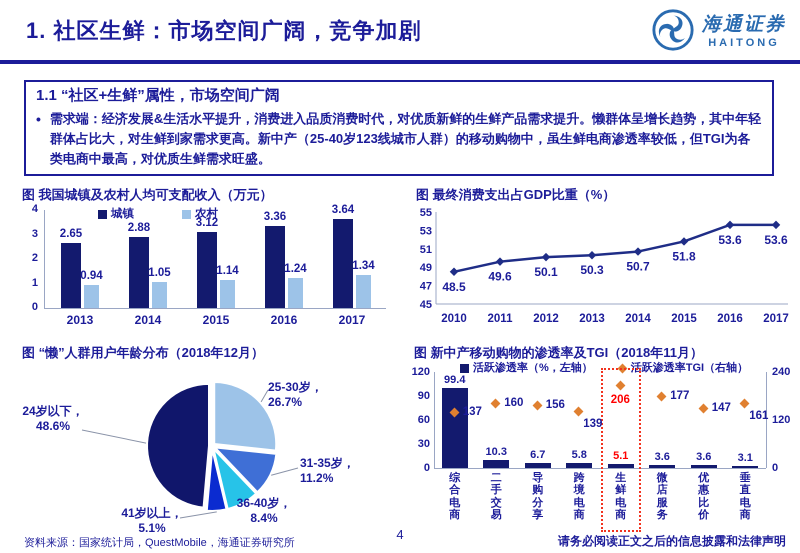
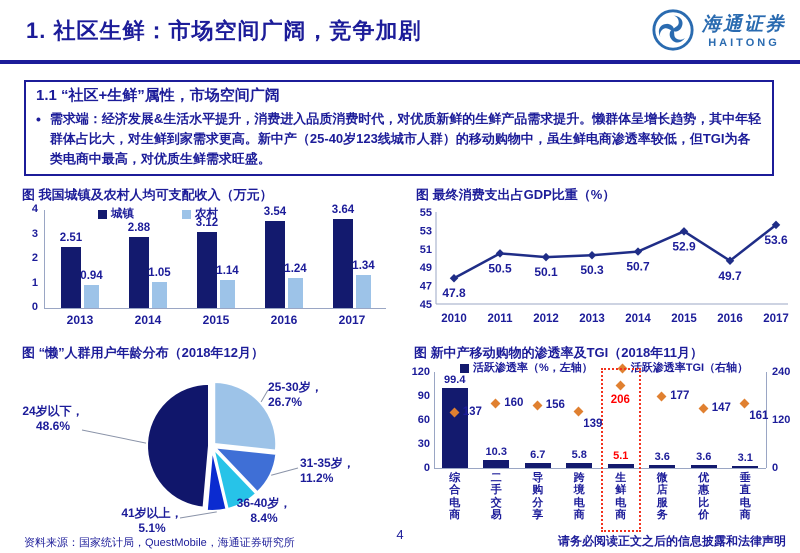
图 我国城镇及农村人均可支配收入（万元）/城镇/2013: 2.65 -> 2.51
图 我国城镇及农村人均可支配收入（万元）/城镇/2016: 3.36 -> 3.54
图 最终消费支出占GDP比重（%）/2010: 48.5 -> 47.8
图 最终消费支出占GDP比重（%）/2011: 49.6 -> 50.5
图 最终消费支出占GDP比重（%）/2015: 51.8 -> 52.9
图 最终消费支出占GDP比重（%）/2016: 53.6 -> 49.7
